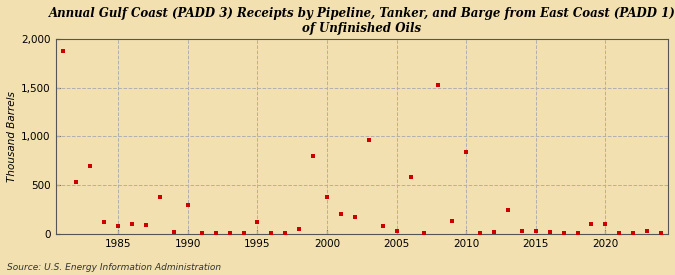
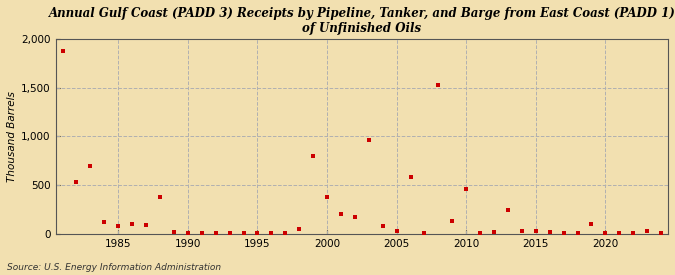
1990: 300 -> 10
1995: 120 -> 0
2010: 840 -> 460
2020: 100 -> 0
